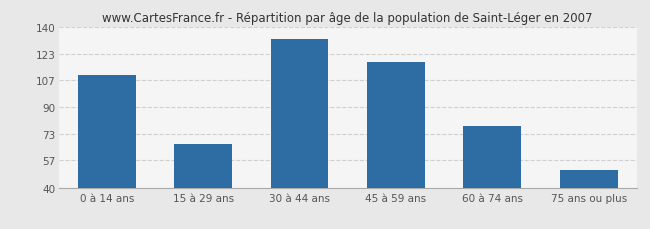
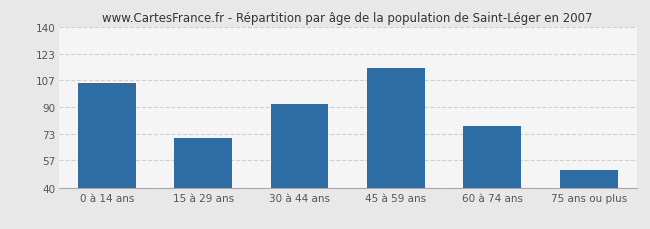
0 à 14 ans: 110 -> 105
15 à 29 ans: 67 -> 71
30 à 44 ans: 132 -> 92
45 à 59 ans: 118 -> 114
